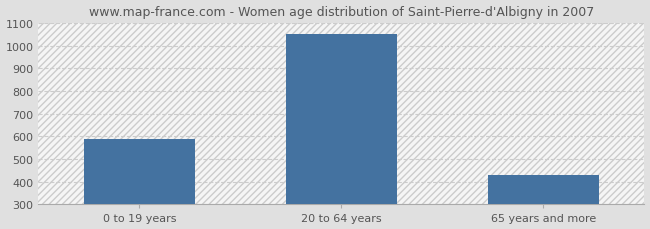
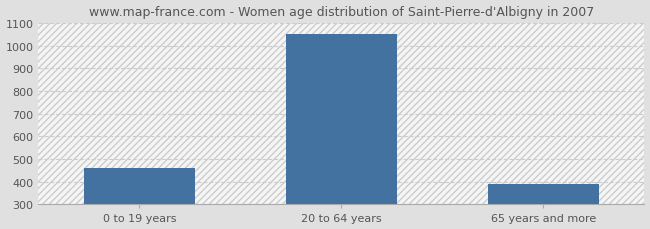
0 to 19 years: 590 -> 460
65 years and more: 430 -> 390
